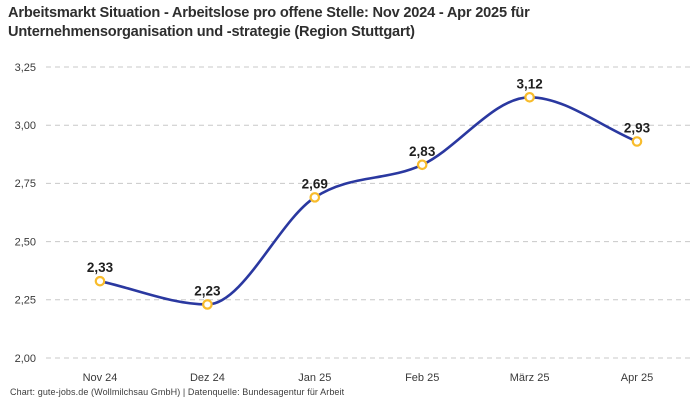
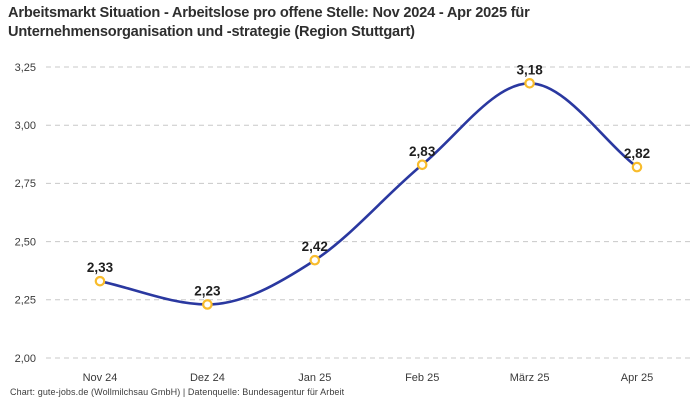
Jan 25: 2,69 -> 2,42
März 25: 3,12 -> 3,18
Apr 25: 2,93 -> 2,82
